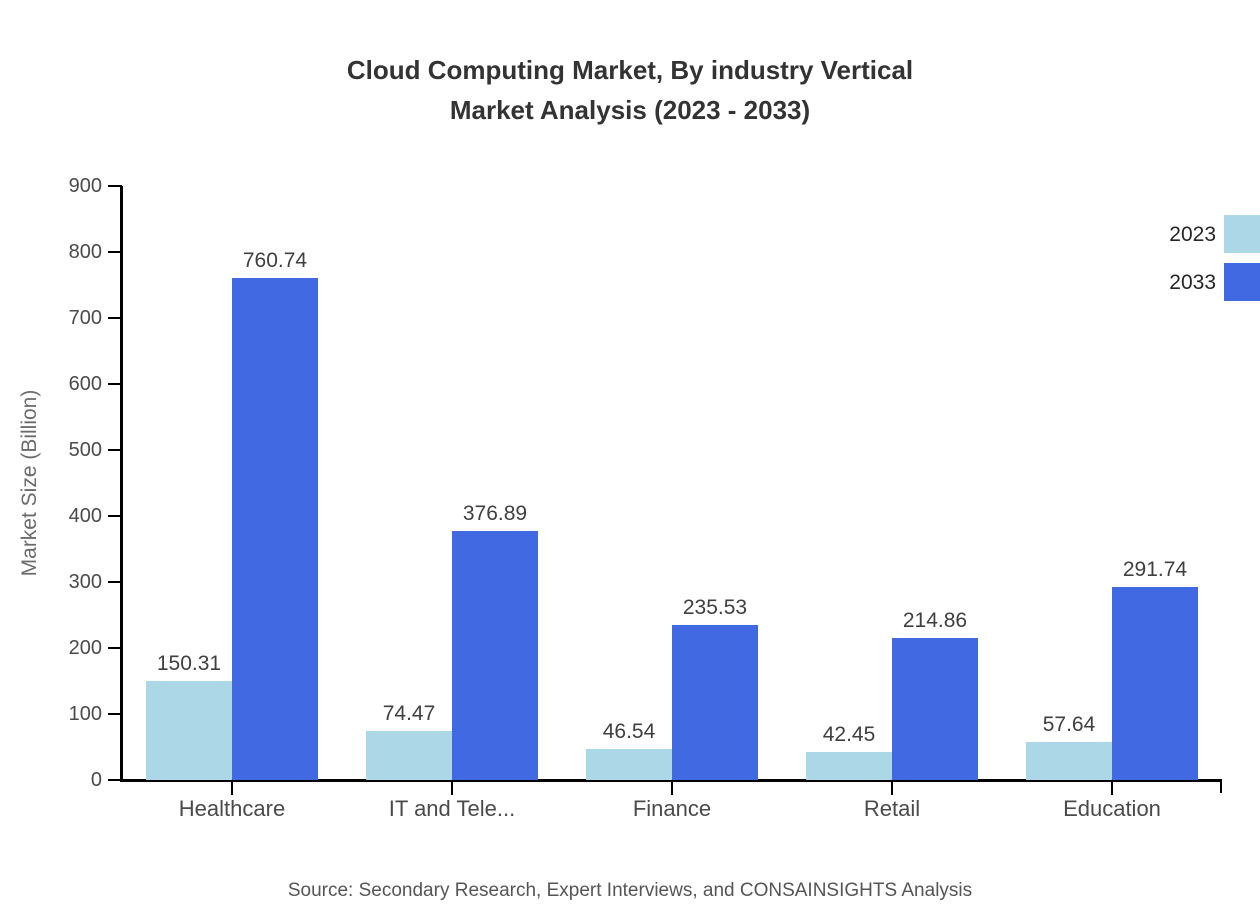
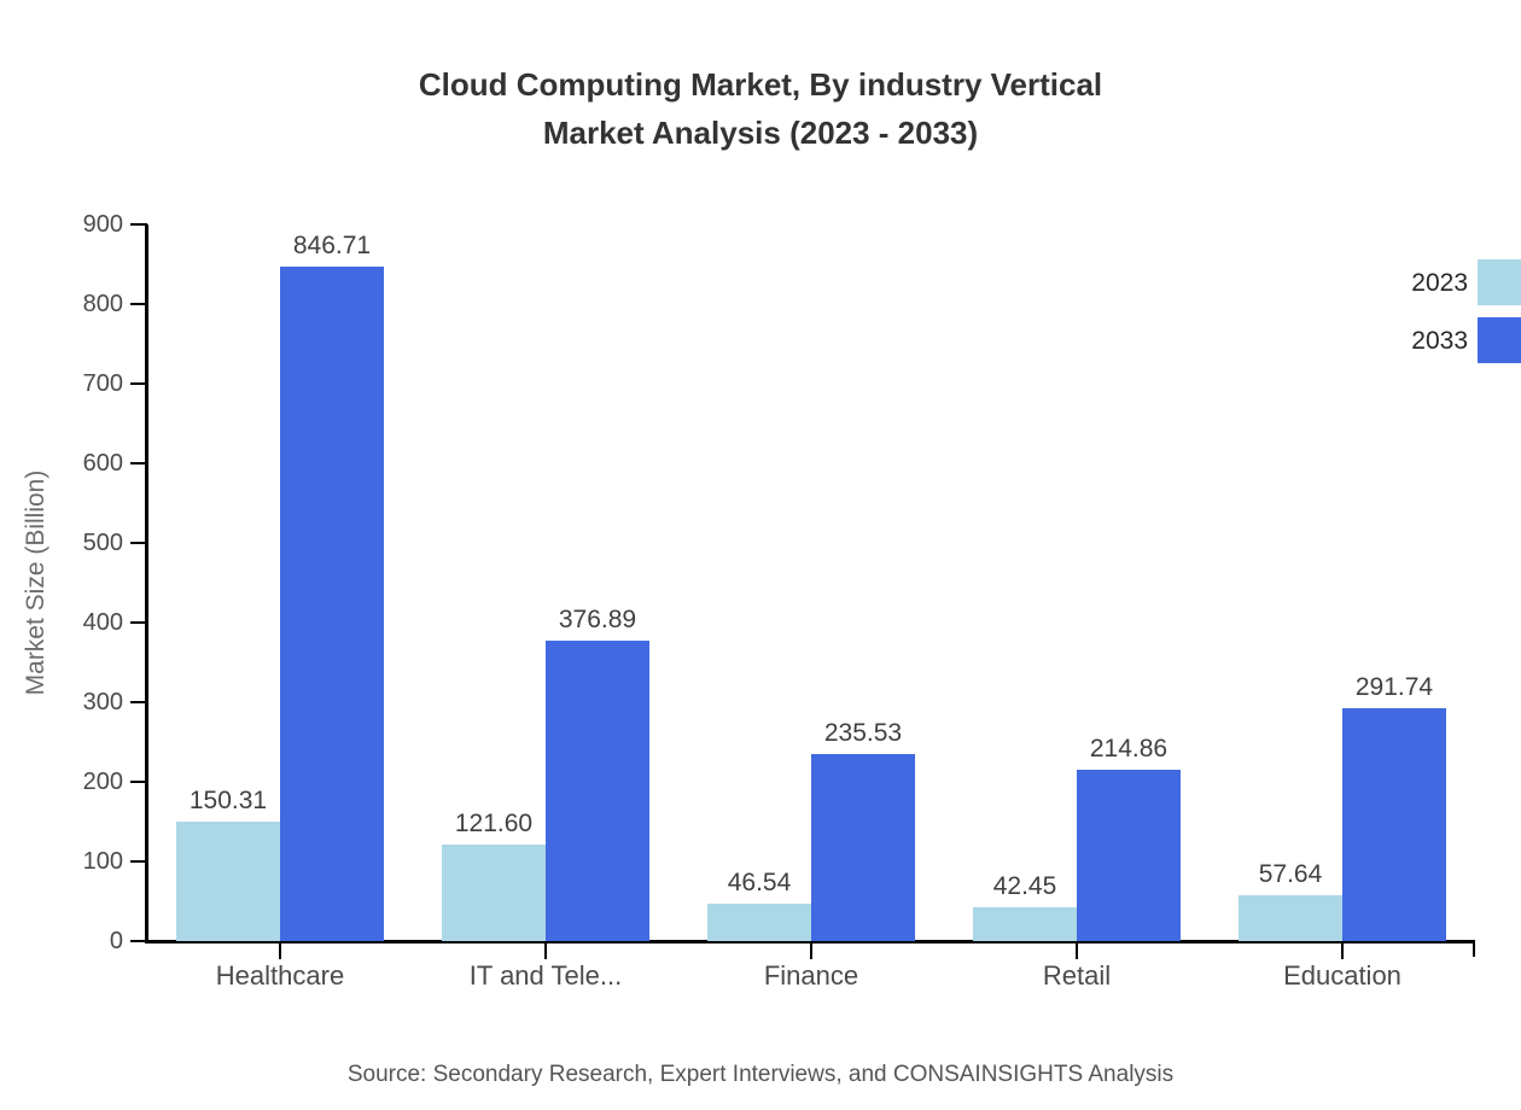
2033/Healthcare: 760.74 -> 846.71
2023/IT and Tele...: 74.47 -> 121.60
